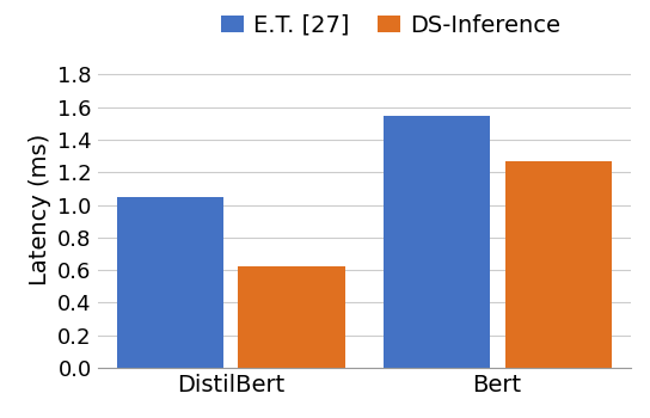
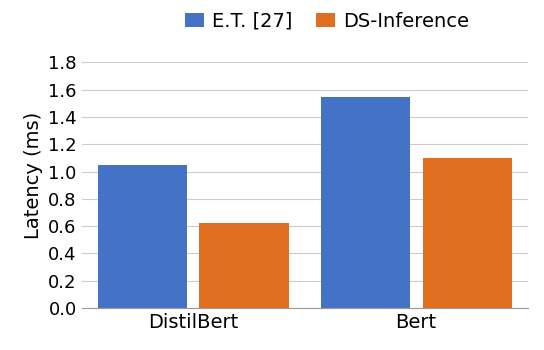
DS-Inference/Bert: 1.27 -> 1.10
